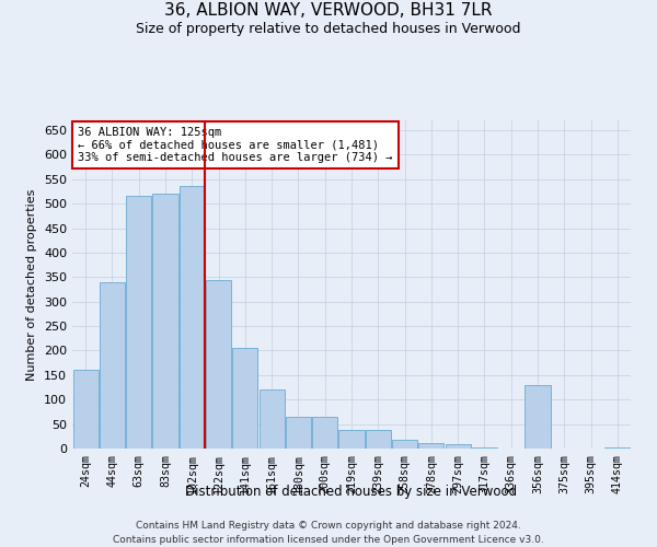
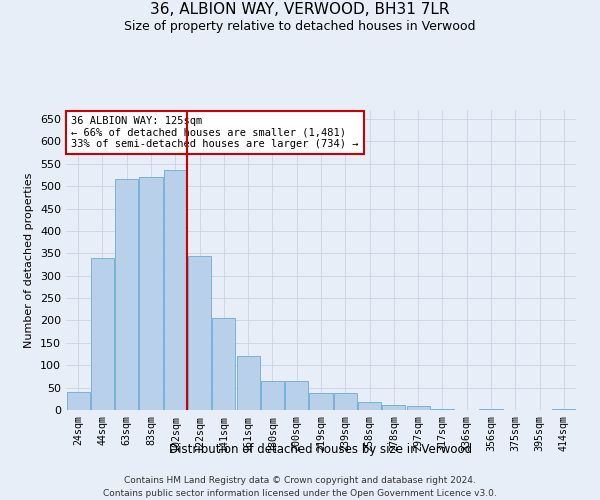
24sqm: 160 -> 40
356sqm: 130 -> 2
